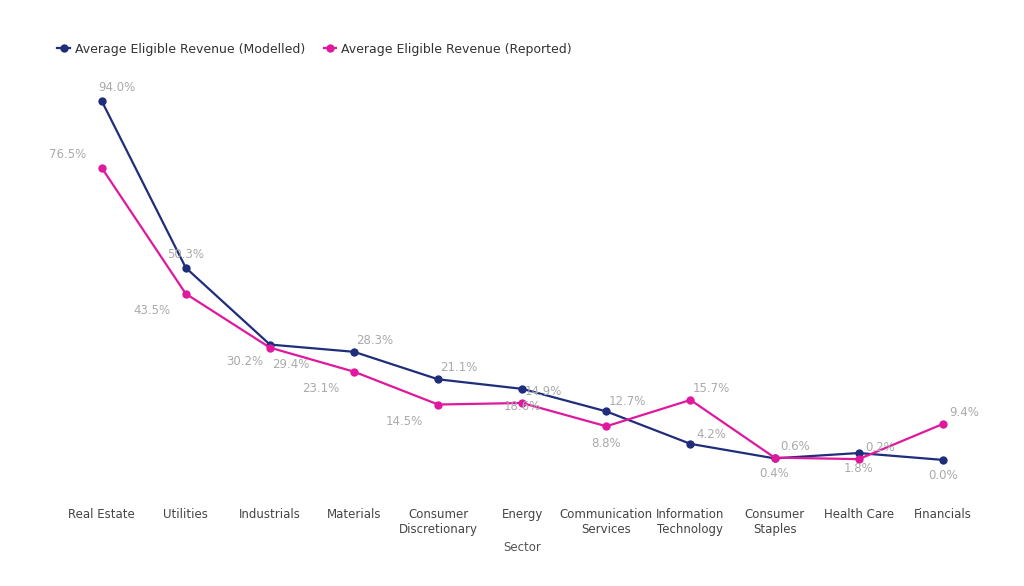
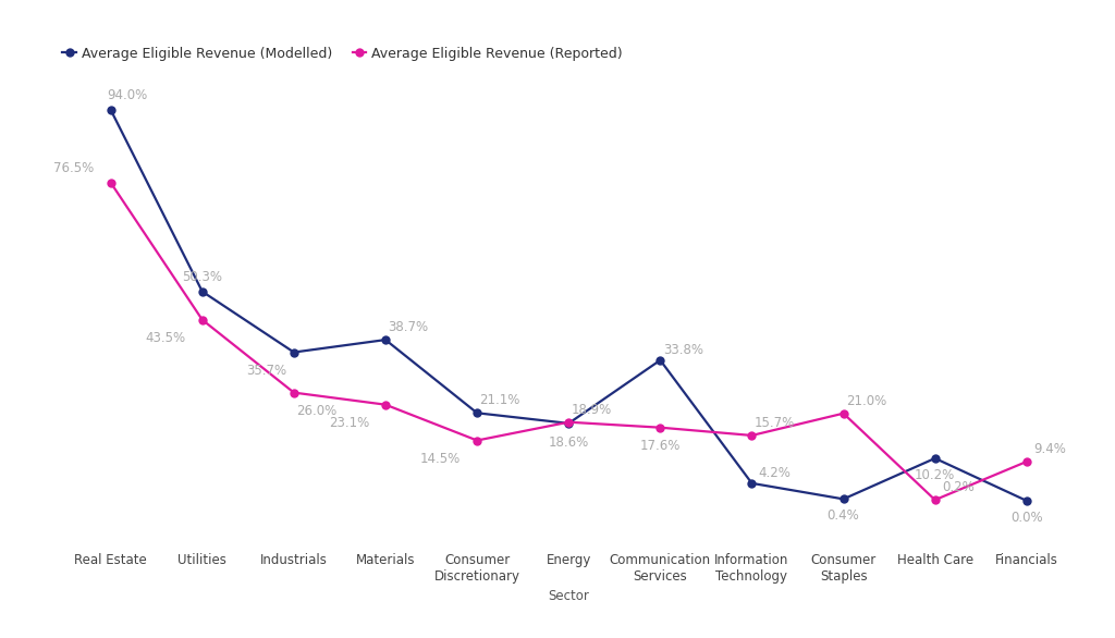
Average Eligible Revenue (Modelled)/Industrials: 30.2% -> 35.7%
Average Eligible Revenue (Reported)/Industrials: 29.4% -> 26.0%
Average Eligible Revenue (Modelled)/Materials: 28.3% -> 38.7%
Average Eligible Revenue (Reported)/Energy: 14.9% -> 18.9%
Average Eligible Revenue (Modelled)/Communication Services: 12.7% -> 33.8%
Average Eligible Revenue (Reported)/Communication Services: 8.8% -> 17.6%
Average Eligible Revenue (Reported)/Consumer Staples: 0.6% -> 21.0%
Average Eligible Revenue (Modelled)/Health Care: 1.8% -> 10.2%
